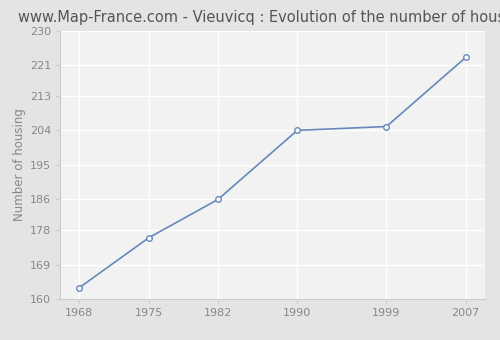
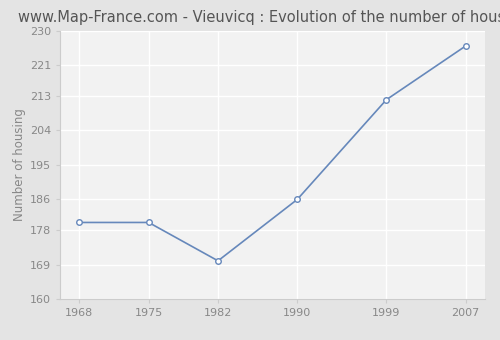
1968: 163 -> 180
1975: 176 -> 180
1982: 186 -> 170
1990: 204 -> 186
1999: 205 -> 212
2007: 223 -> 226
